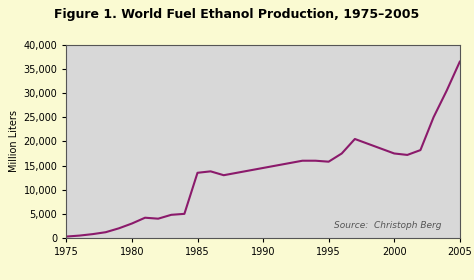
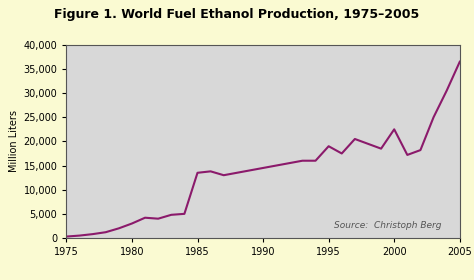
1995: 15,800 -> 19,000
2000: 17,500 -> 22,500
